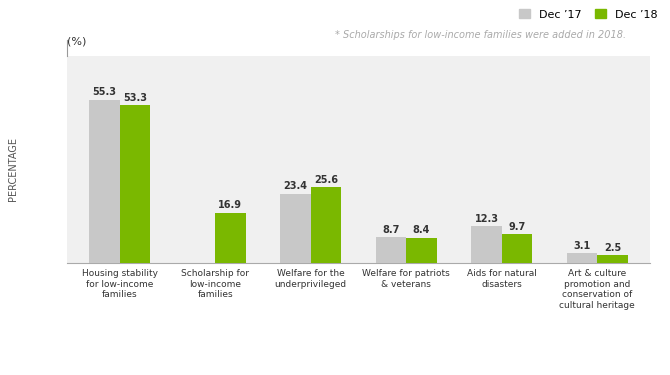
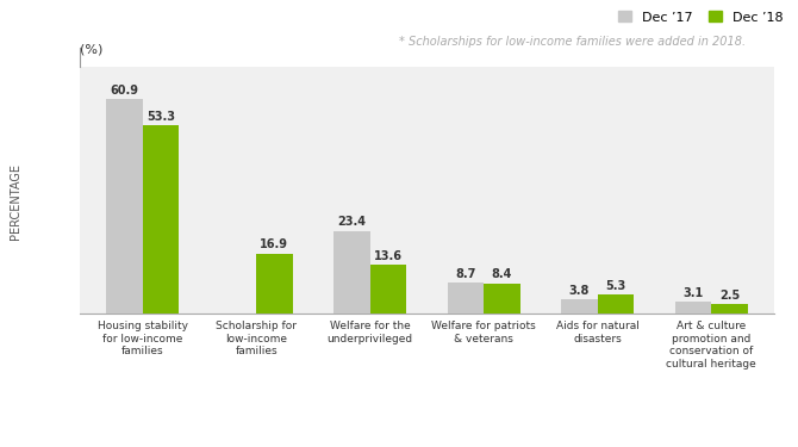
Dec ’17/Housing stability for low-income families: 55.3 -> 60.9
Dec ’18/Welfare for the underprivileged: 25.6 -> 13.6
Dec ’17/Aids for natural disasters: 12.3 -> 3.8
Dec ’18/Aids for natural disasters: 9.7 -> 5.3
